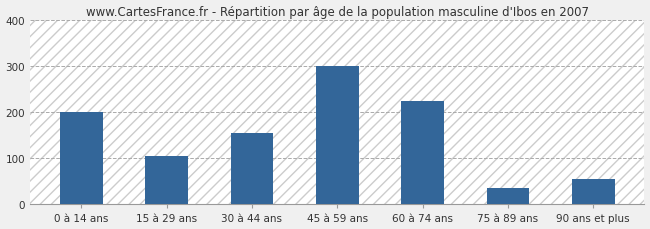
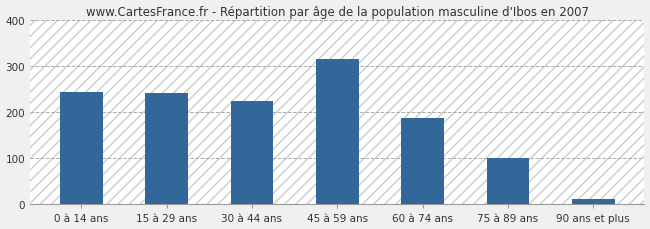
0 à 14 ans: 200 -> 243
15 à 29 ans: 105 -> 242
30 à 44 ans: 155 -> 225
45 à 59 ans: 300 -> 315
60 à 74 ans: 225 -> 187
75 à 89 ans: 35 -> 100
90 ans et plus: 55 -> 12
